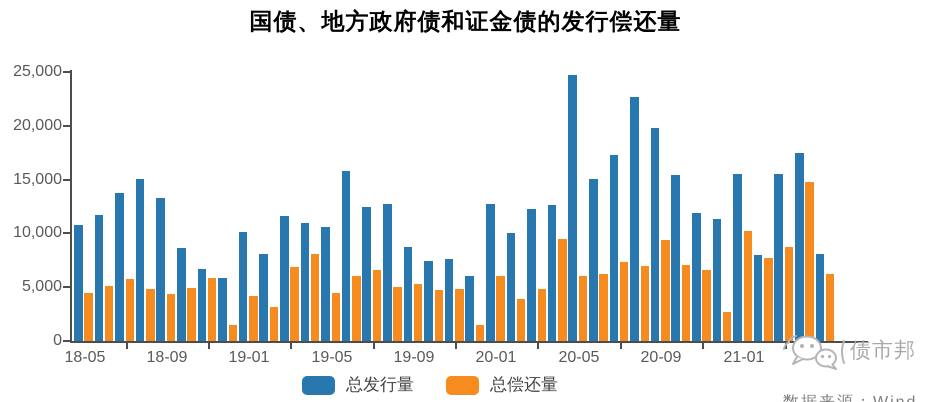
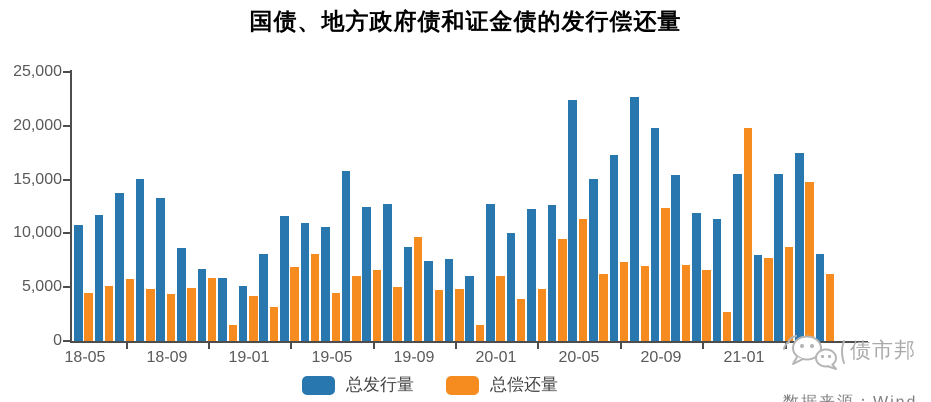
总发行量/19-01: 10100 -> 5100
总偿还量/19-09: 5300 -> 9700
总发行量/20-05: 24700 -> 22400
总偿还量/20-05: 6000 -> 11300
总偿还量/20-09: 9400 -> 12400
总偿还量/21-01: 10200 -> 19800
